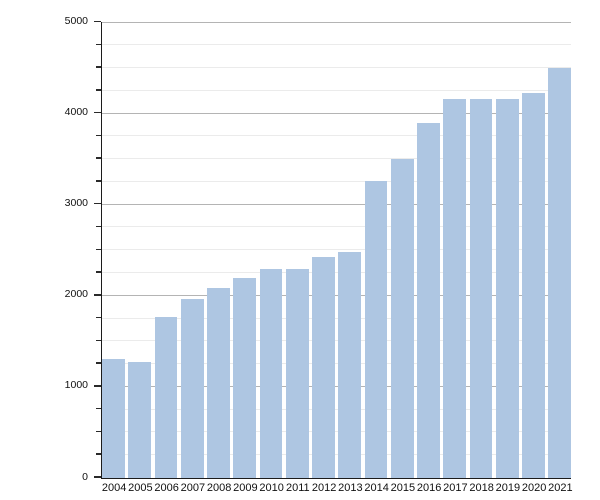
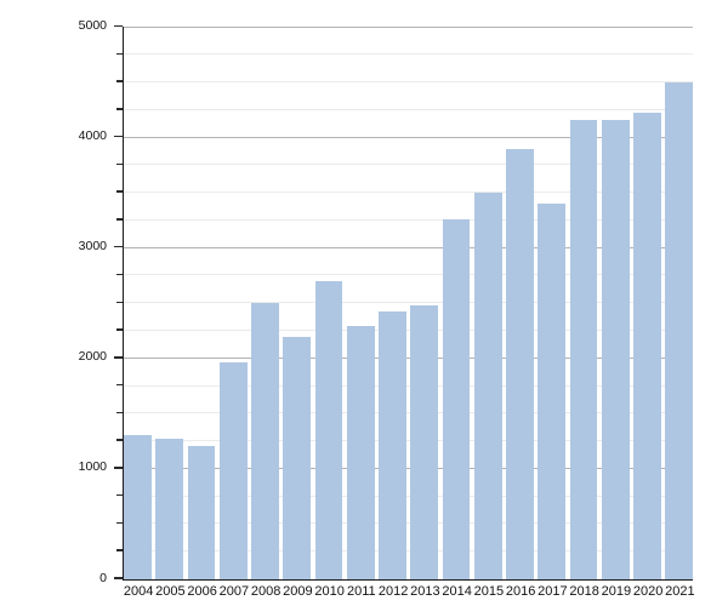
2006: 1800 -> 1200
2008: 2100 -> 2500
2010: 2300 -> 2700
2017: 4200 -> 3400
